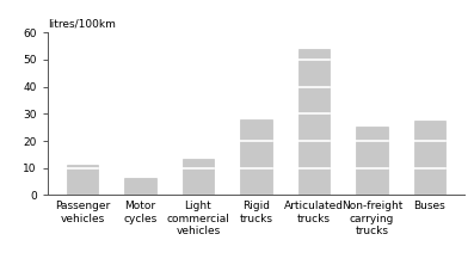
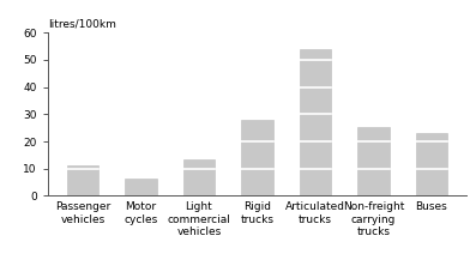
Buses: 27.5 -> 23.0
